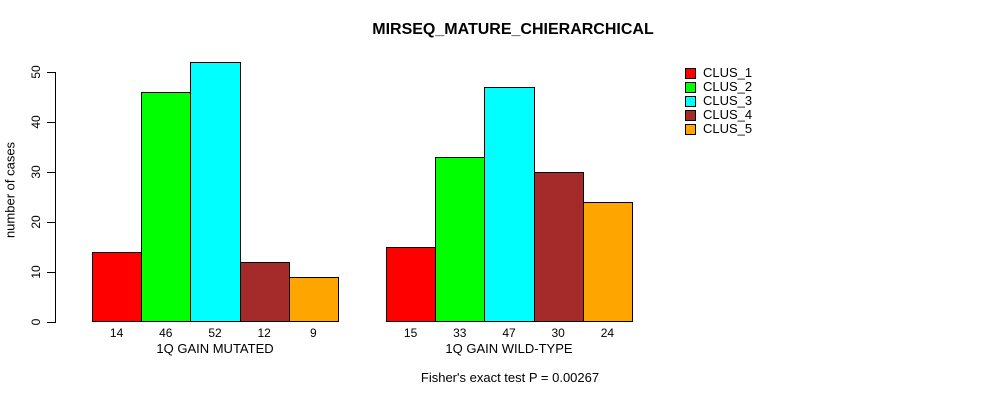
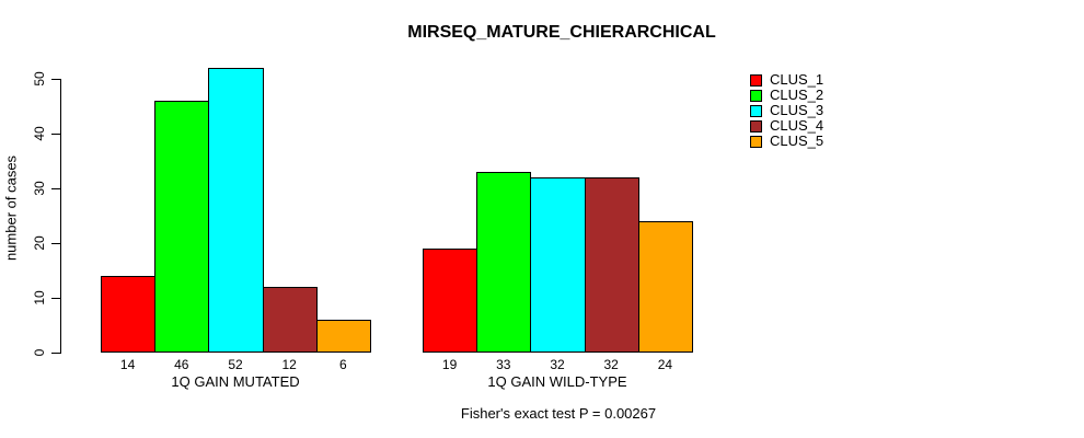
CLUS_5/1Q GAIN MUTATED: 9 -> 6
CLUS_1/1Q GAIN WILD-TYPE: 15 -> 19
CLUS_3/1Q GAIN WILD-TYPE: 47 -> 32
CLUS_4/1Q GAIN WILD-TYPE: 30 -> 32
